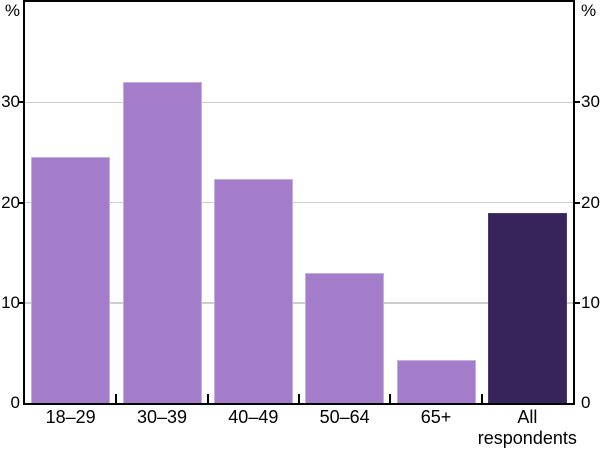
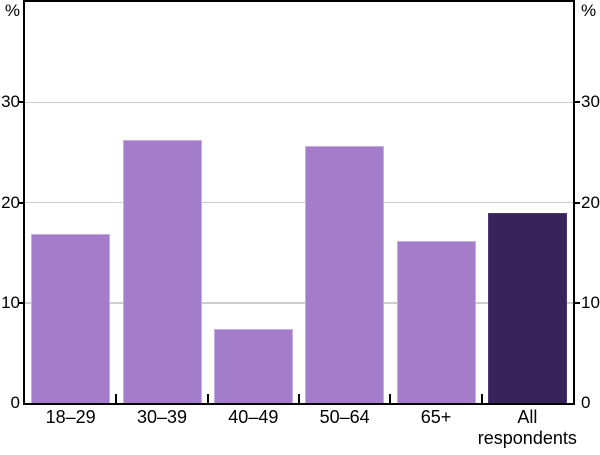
18–29: 24.5 -> 16.9
30–39: 32.0 -> 26.2
40–49: 22.3 -> 7.4
50–64: 13.0 -> 25.6
65+: 4.3 -> 16.2
